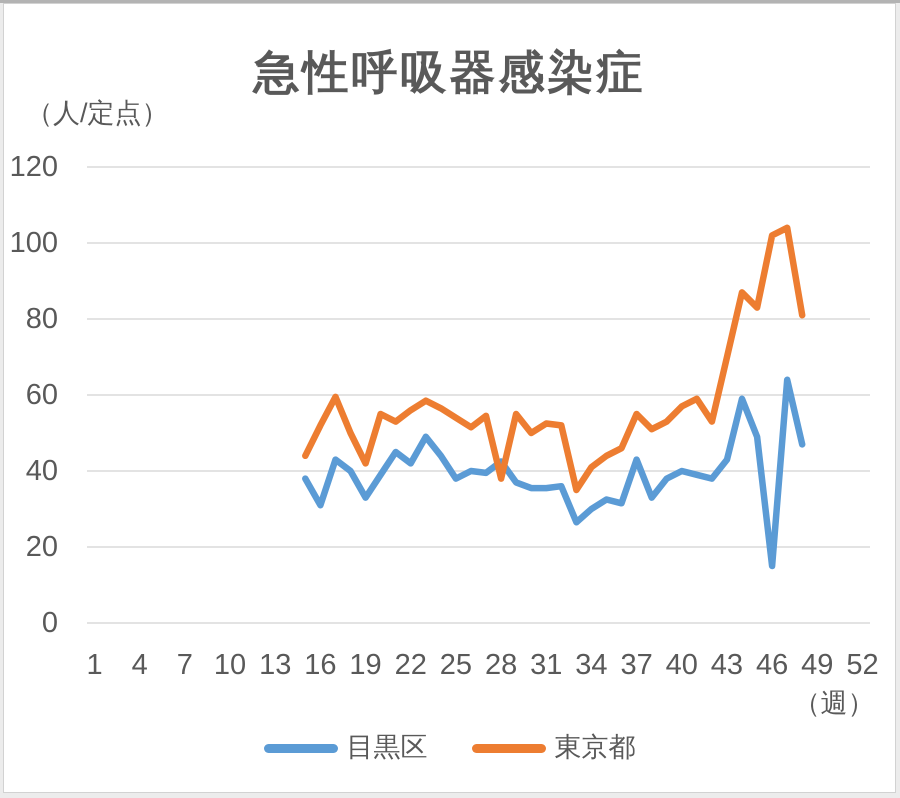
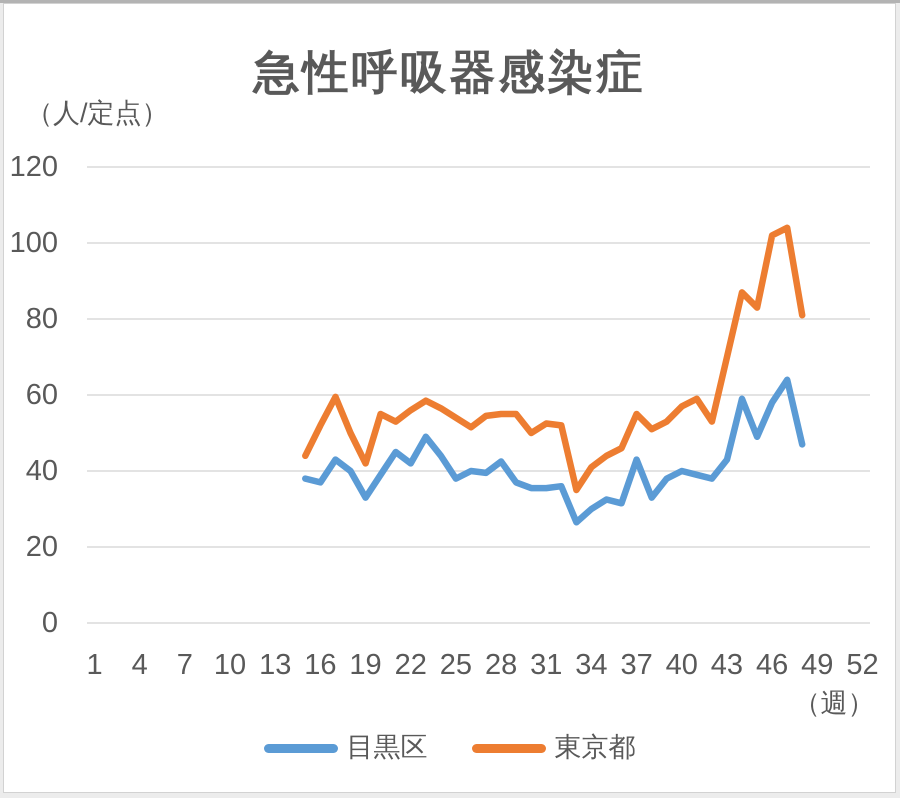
目黒区/16: 31 -> 37
東京都/28: 38 -> 55
目黒区/46: 15 -> 58
